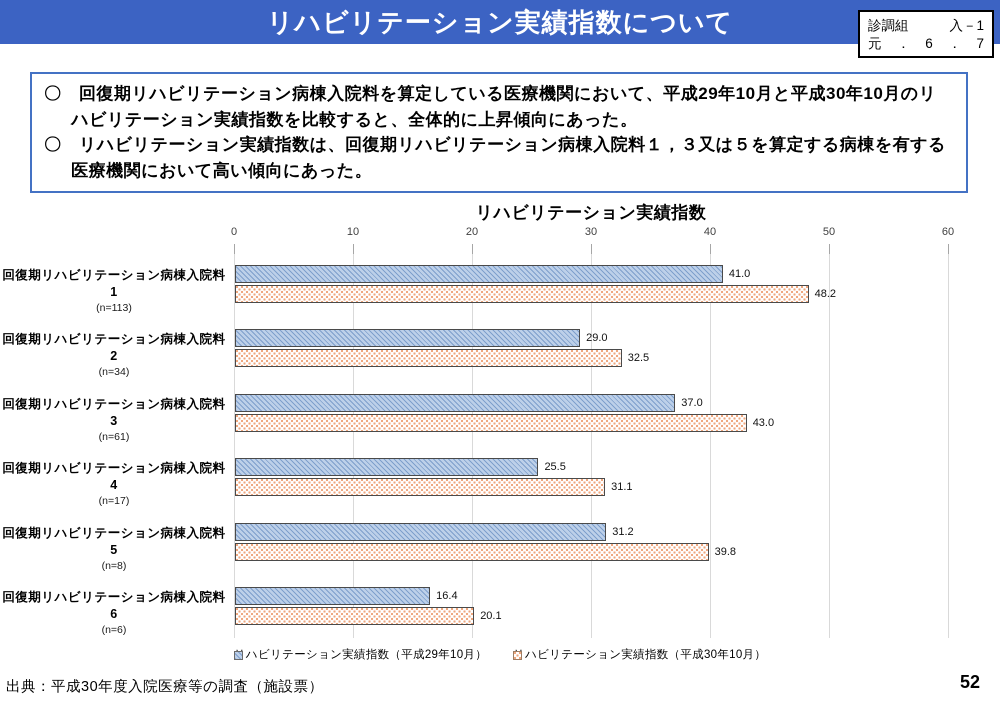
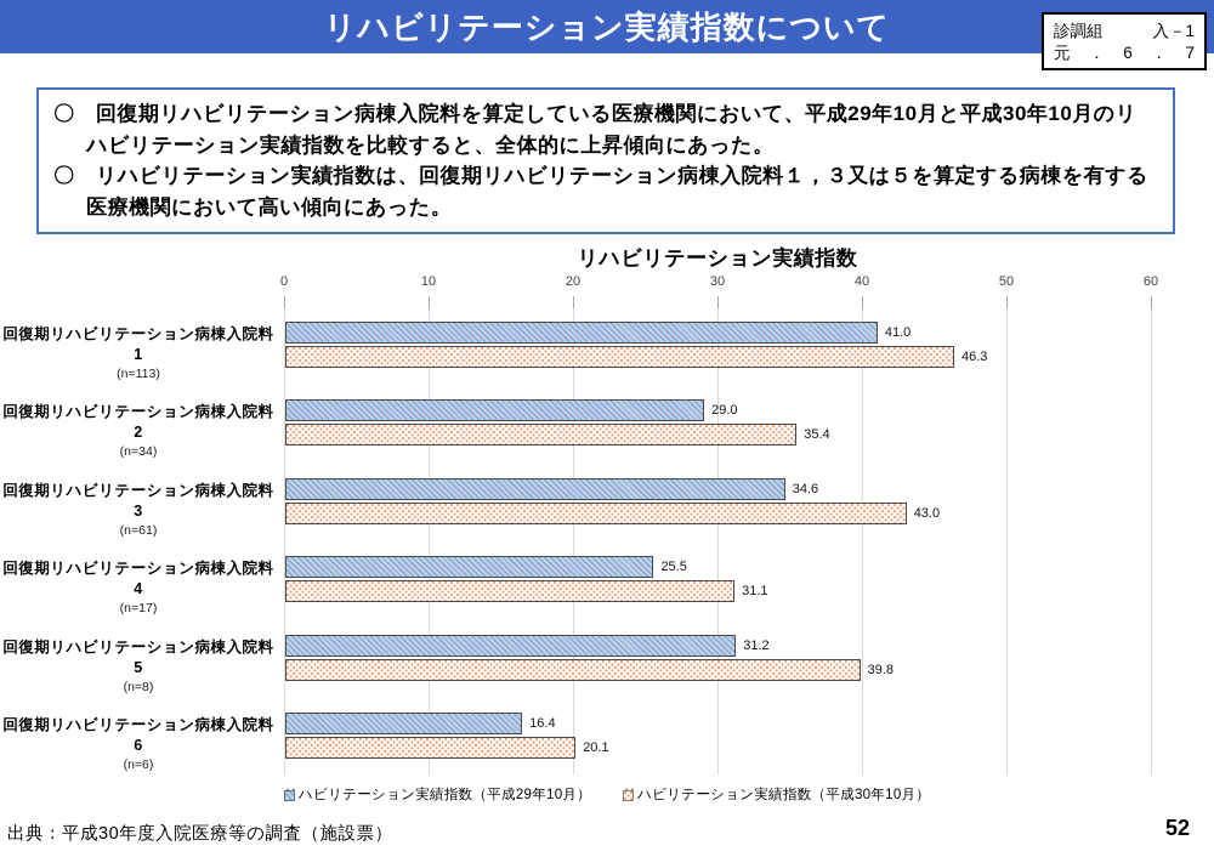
リハビリテーション実績指数（平成30年10月）/回復期リハビリテーション病棟入院料1: 48.2 -> 46.3
リハビリテーション実績指数（平成30年10月）/回復期リハビリテーション病棟入院料2: 32.5 -> 35.4
リハビリテーション実績指数（平成29年10月）/回復期リハビリテーション病棟入院料3: 37.0 -> 34.6
